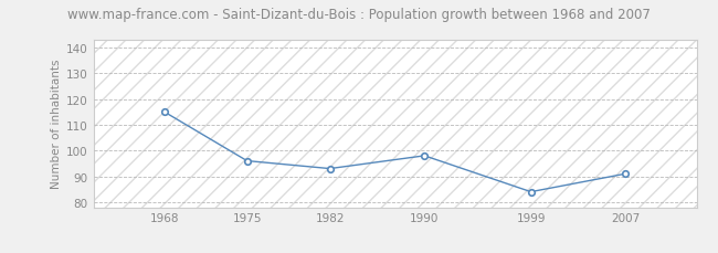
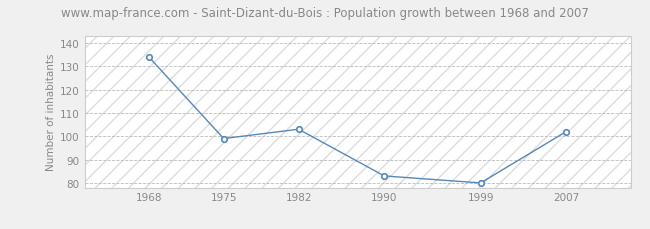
1968: 115 -> 134
1975: 96 -> 99
1982: 93 -> 103
1990: 98 -> 83
1999: 84 -> 80
2007: 91 -> 102
